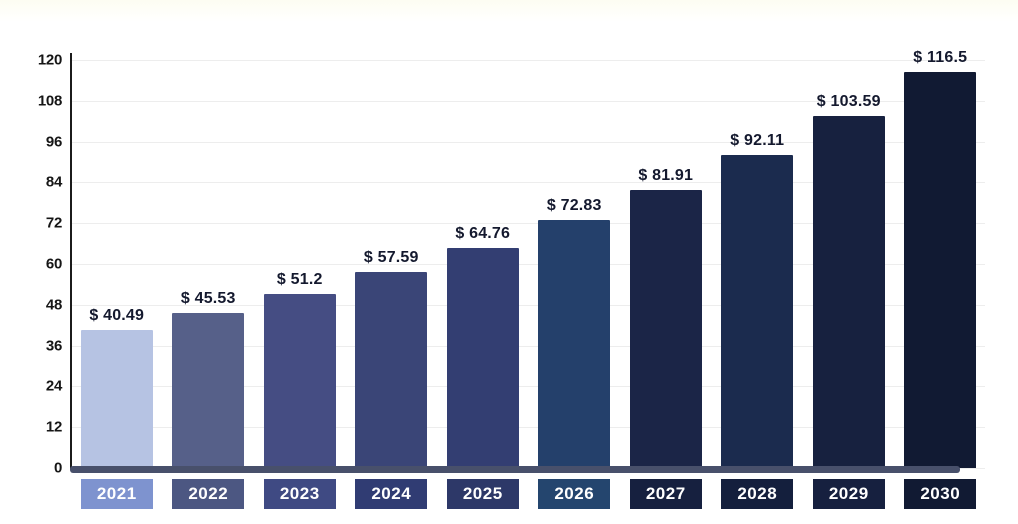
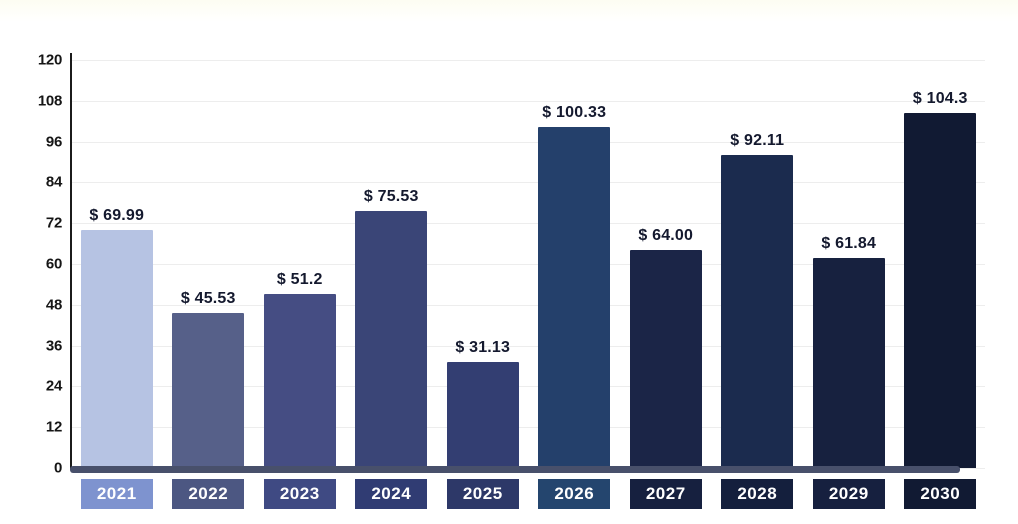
2021: 40.49 -> 69.99
2024: 57.59 -> 75.53
2025: 64.76 -> 31.13
2026: 72.83 -> 100.33
2027: 81.91 -> 64.00
2029: 103.59 -> 61.84
2030: 116.5 -> 104.3
